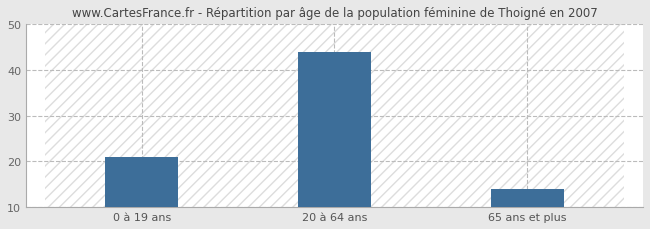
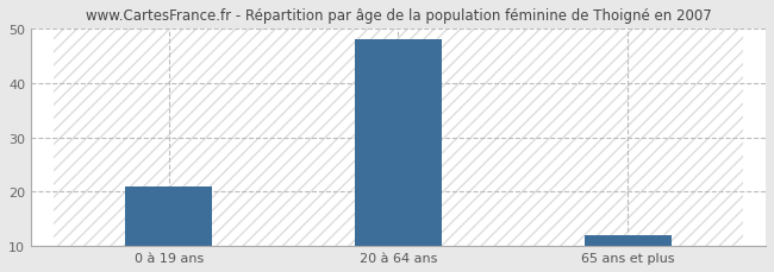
20 à 64 ans: 44 -> 48
65 ans et plus: 14 -> 12
